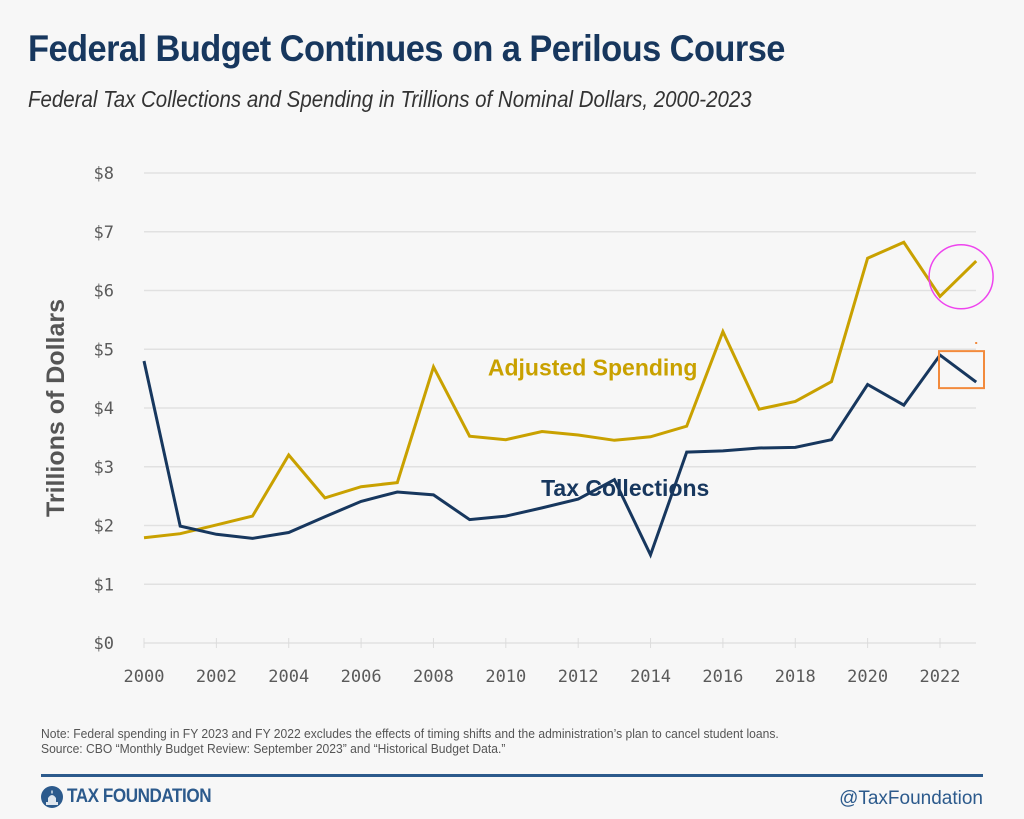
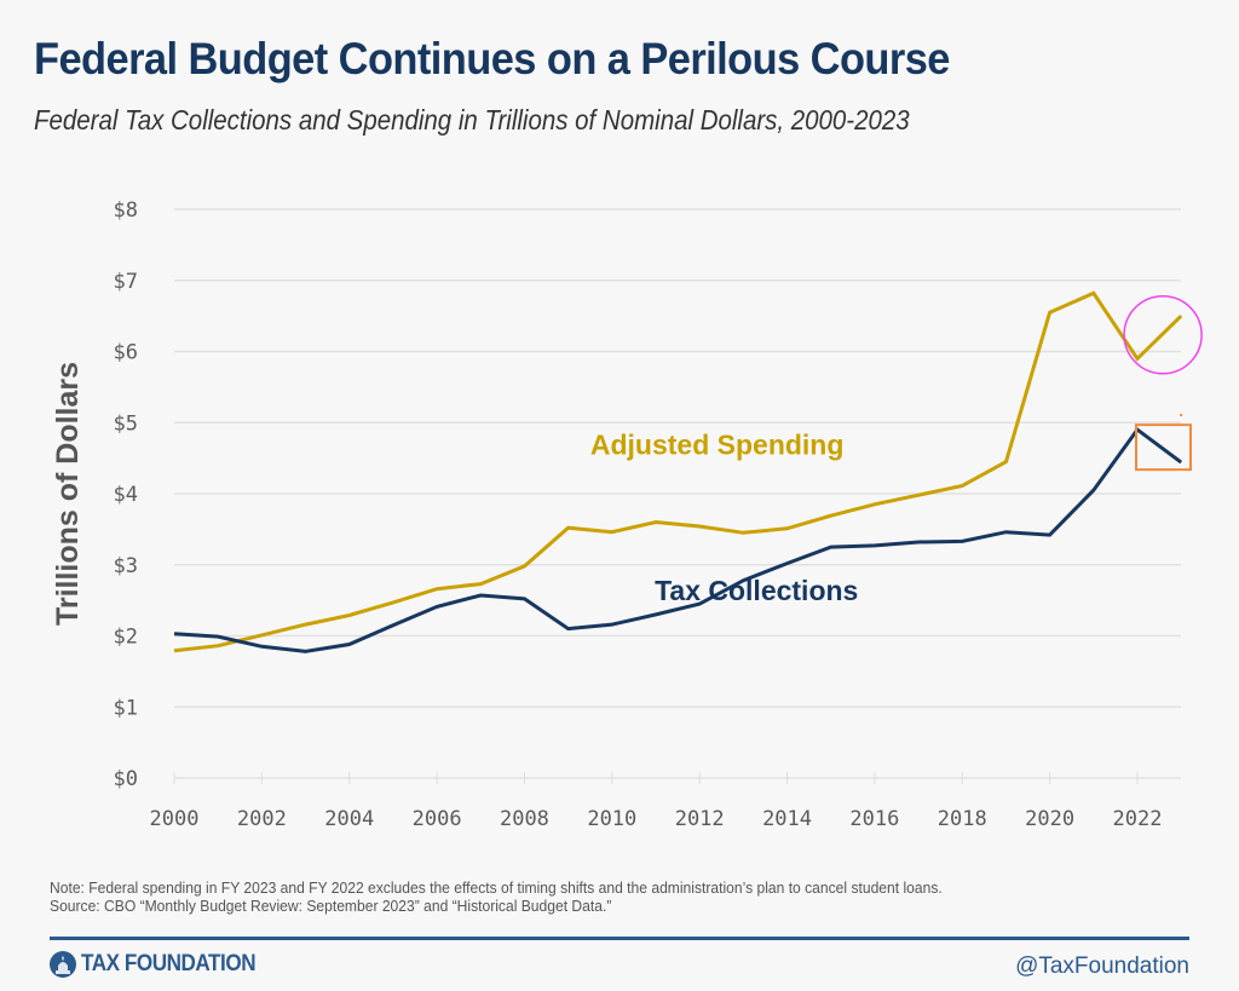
Tax Collections/2000: $4.8 -> $2.0
Adjusted Spending/2004: $3.2 -> $2.3
Adjusted Spending/2008: $4.7 -> $3.0
Tax Collections/2014: $1.5 -> $3.0
Adjusted Spending/2016: $5.3 -> $3.9
Tax Collections/2020: $4.4 -> $3.4
